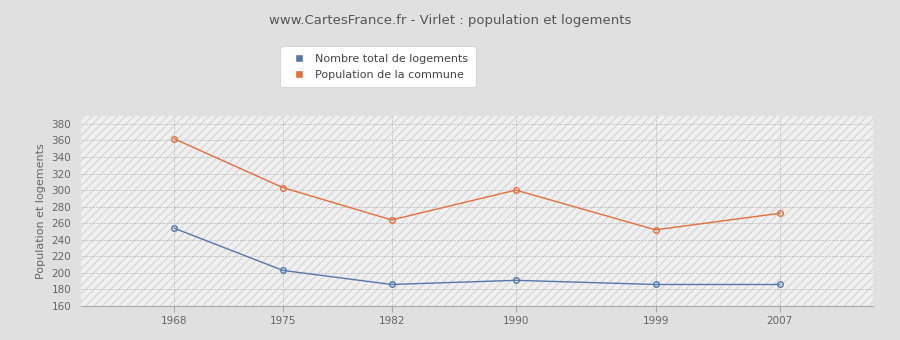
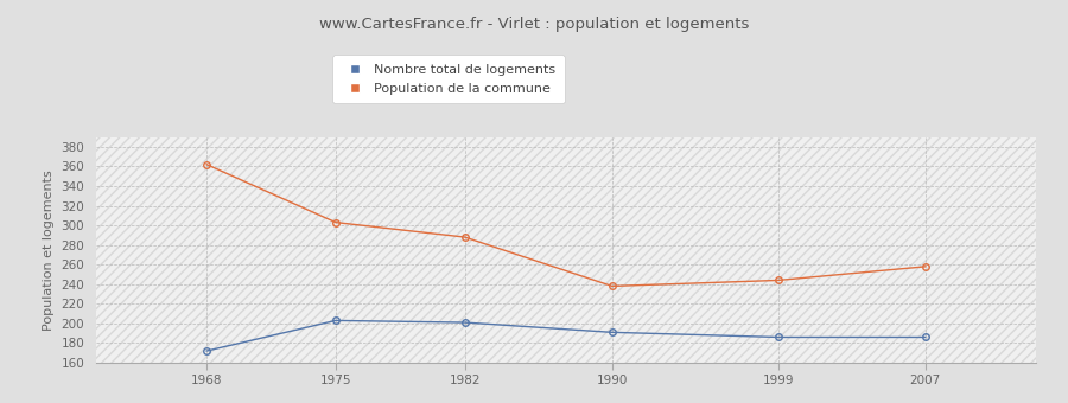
Nombre total de logements/1968: 254 -> 172
Nombre total de logements/1982: 186 -> 201
Population de la commune/1982: 264 -> 288
Population de la commune/1990: 300 -> 238
Population de la commune/1999: 252 -> 244
Population de la commune/2007: 272 -> 258
